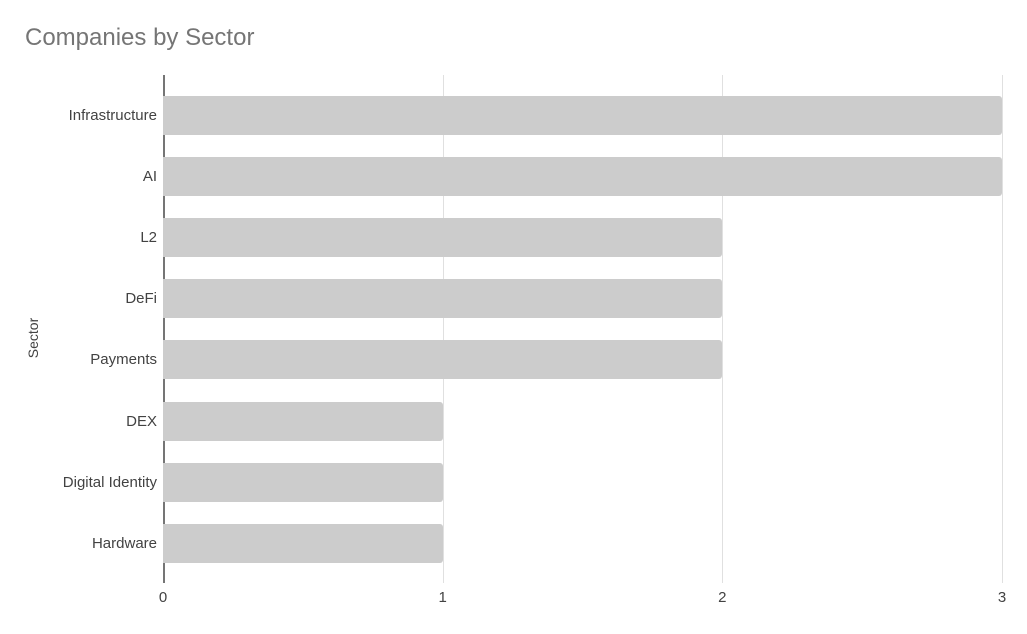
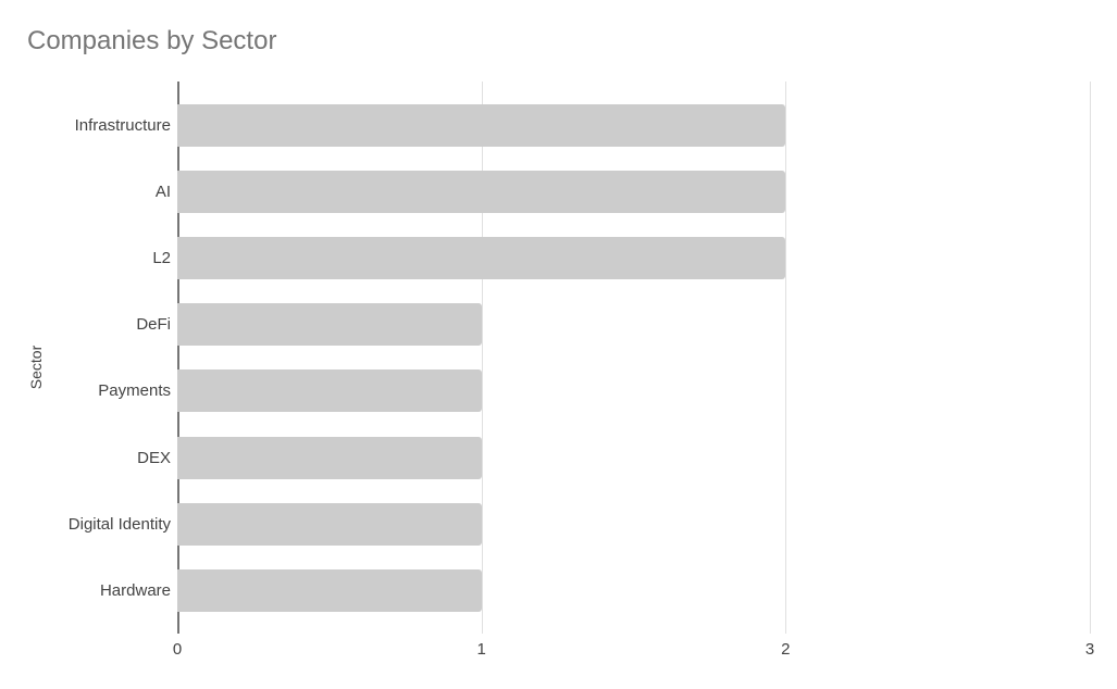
Infrastructure: 3 -> 2
AI: 3 -> 2
DeFi: 2 -> 1
Payments: 2 -> 1
